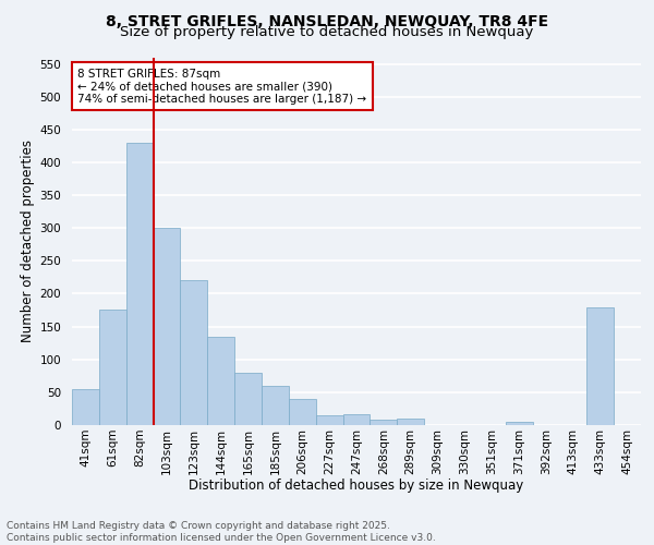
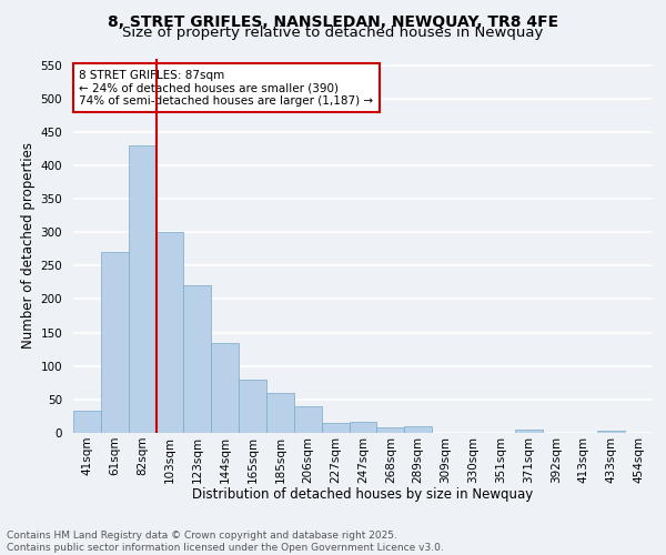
41sqm: 54 -> 33
61sqm: 176 -> 270
433sqm: 180 -> 3
